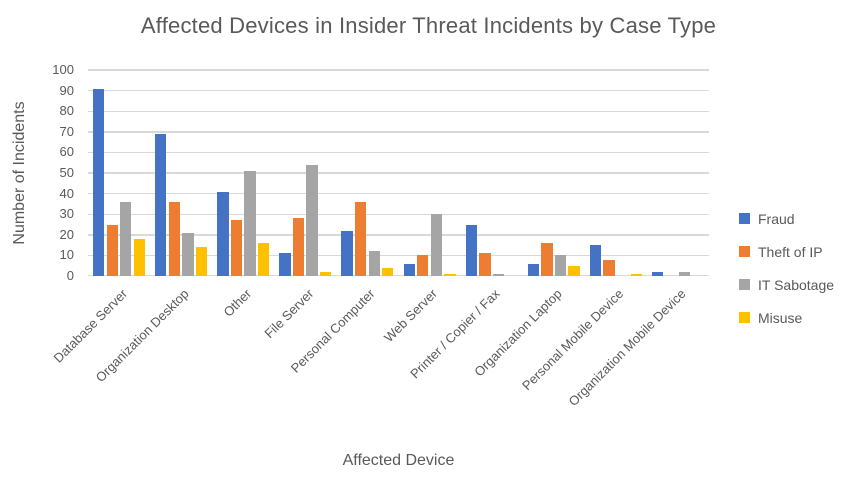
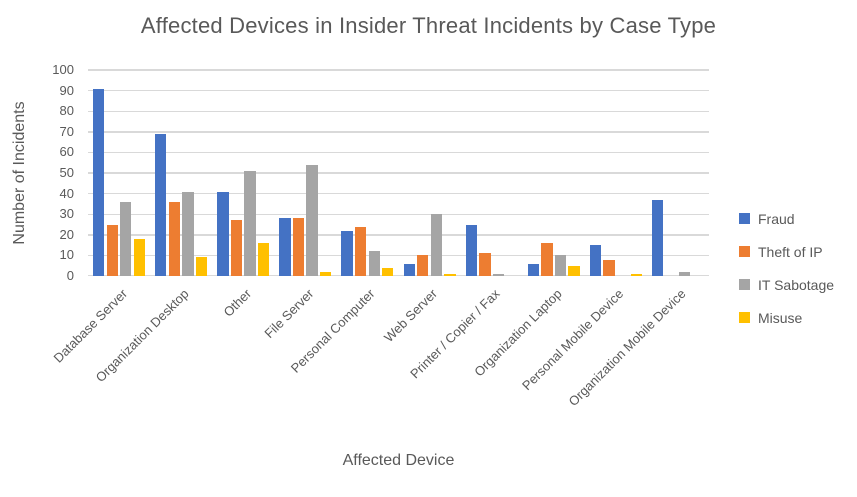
IT Sabotage/Organization Desktop: 21 -> 41
Misuse/Organization Desktop: 14 -> 9
Fraud/File Server: 11 -> 28
Theft of IP/Personal Computer: 36 -> 24
Fraud/Organization Mobile Device: 2 -> 37
